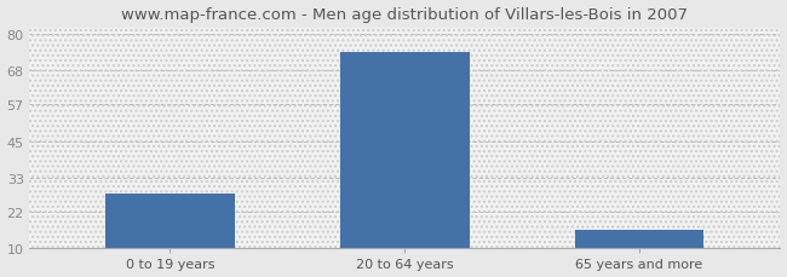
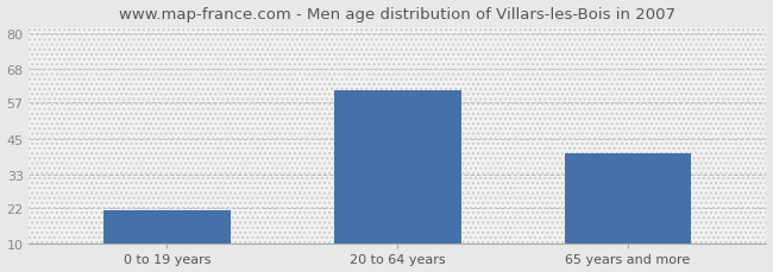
0 to 19 years: 28 -> 21
20 to 64 years: 74 -> 61
65 years and more: 16 -> 40
